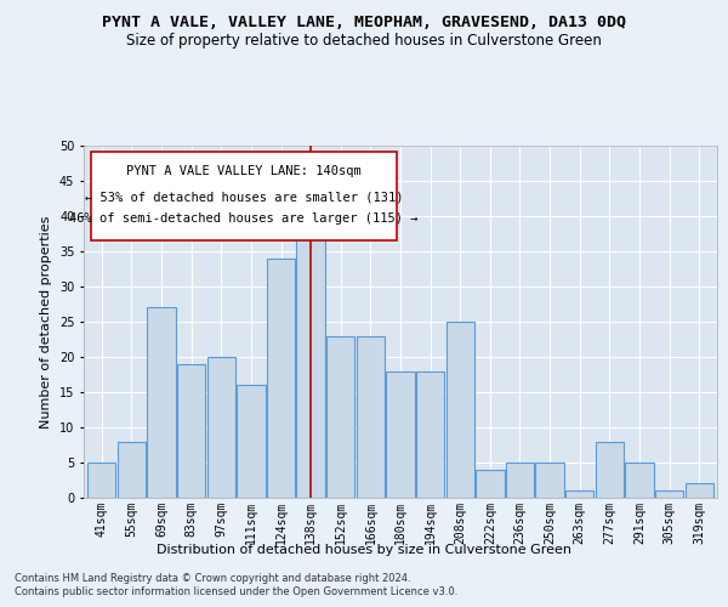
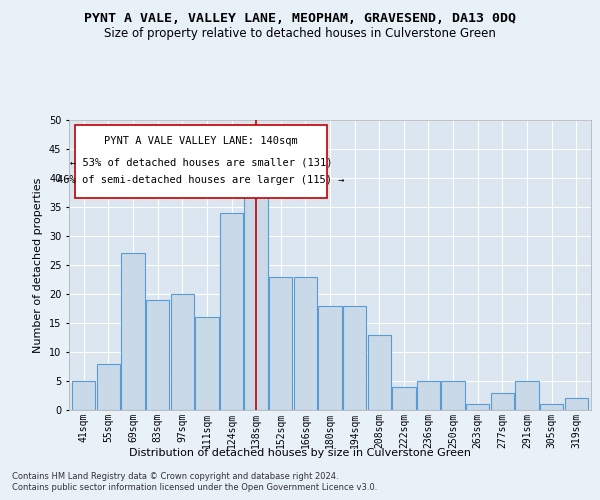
208sqm: 25 -> 13
277sqm: 8 -> 3
